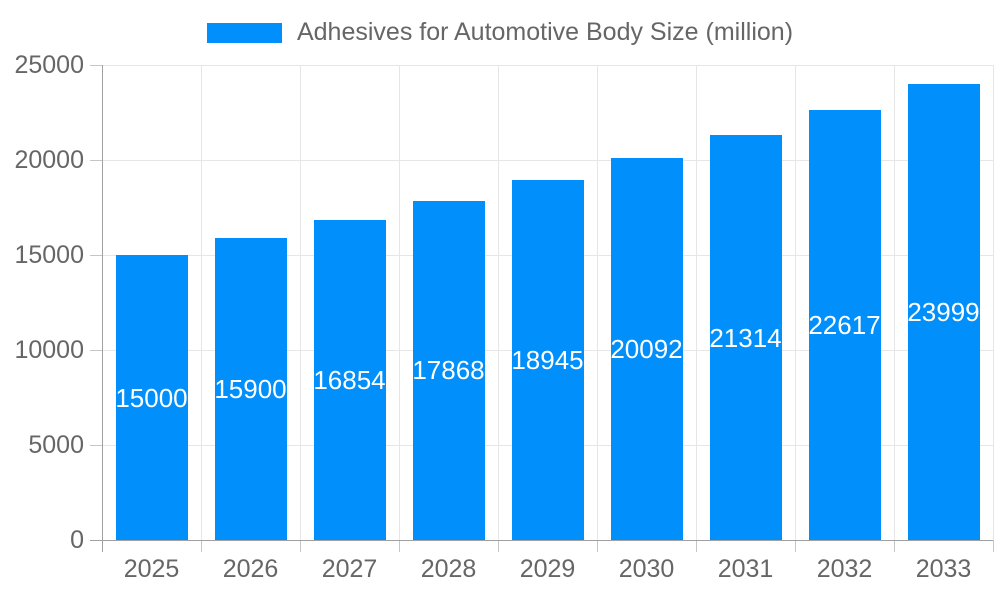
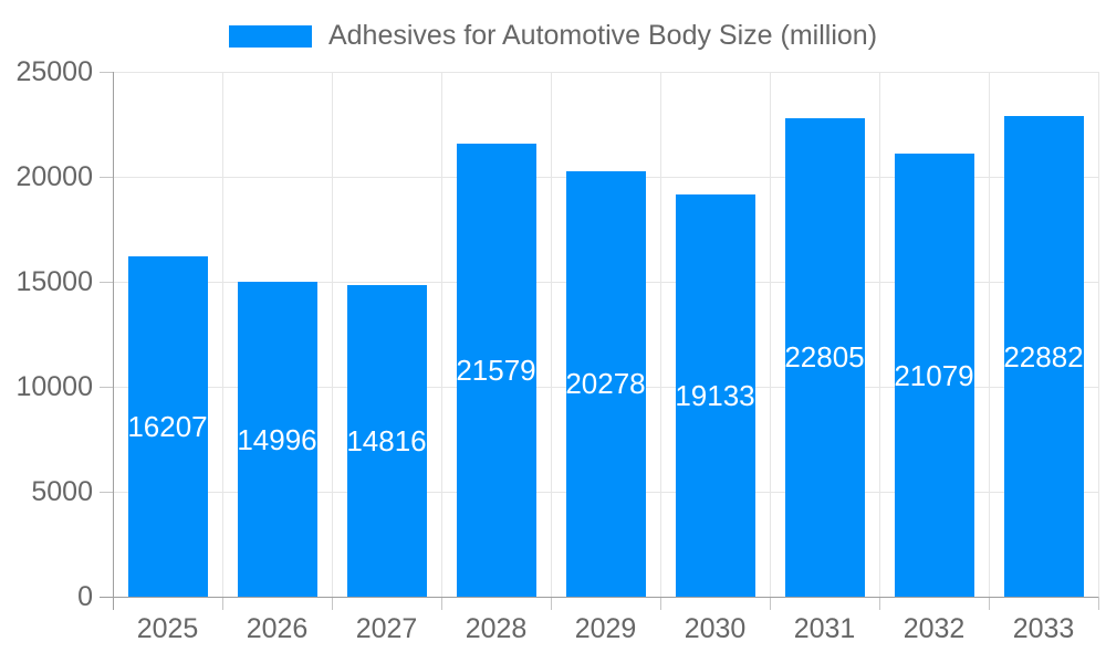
2025: 15000 -> 16207
2026: 15900 -> 14996
2027: 16854 -> 14816
2028: 17868 -> 21579
2029: 18945 -> 20278
2030: 20092 -> 19133
2031: 21314 -> 22805
2032: 22617 -> 21079
2033: 23999 -> 22882
